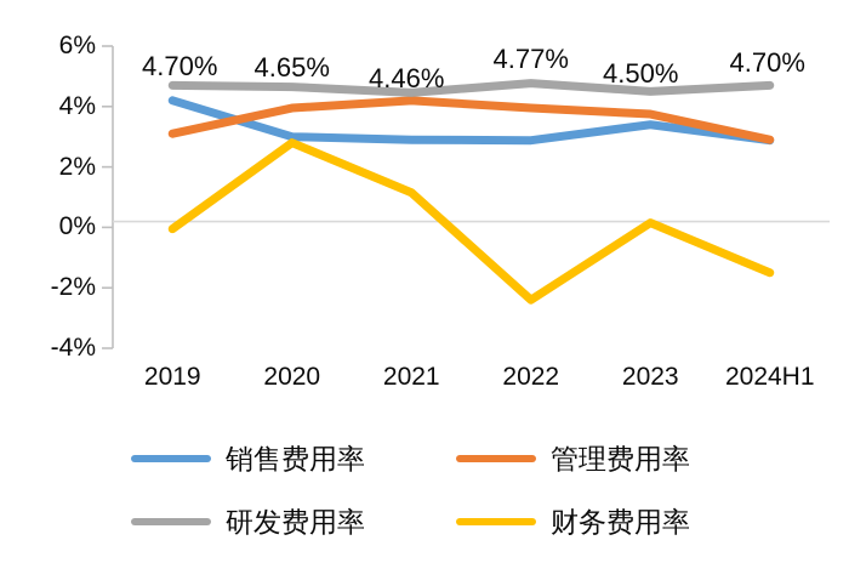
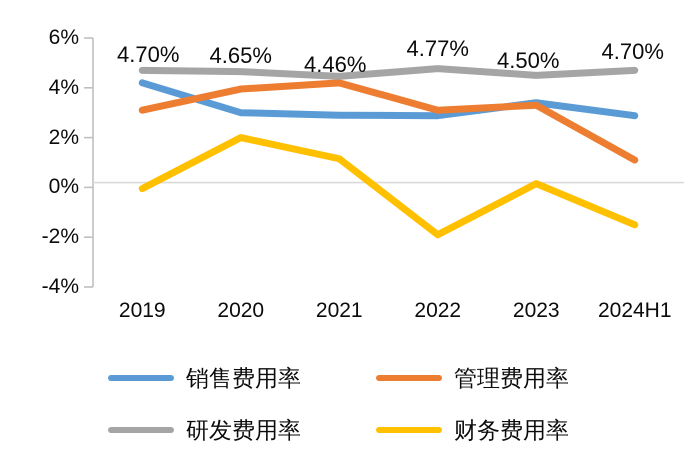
财务费用率/2020: 2.8% -> 2.0%
管理费用率/2022: 4.0% -> 3.1%
财务费用率/2022: -2.4% -> -1.9%
管理费用率/2023: 3.8% -> 3.3%
管理费用率/2024H1: 2.9% -> 1.1%
